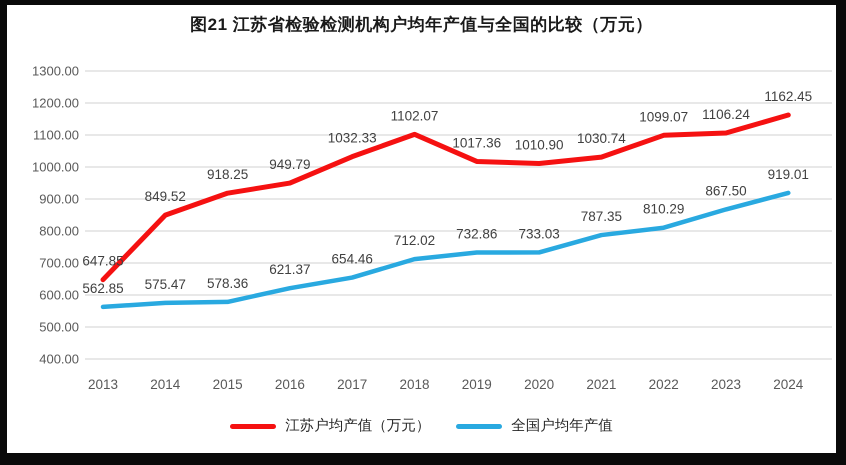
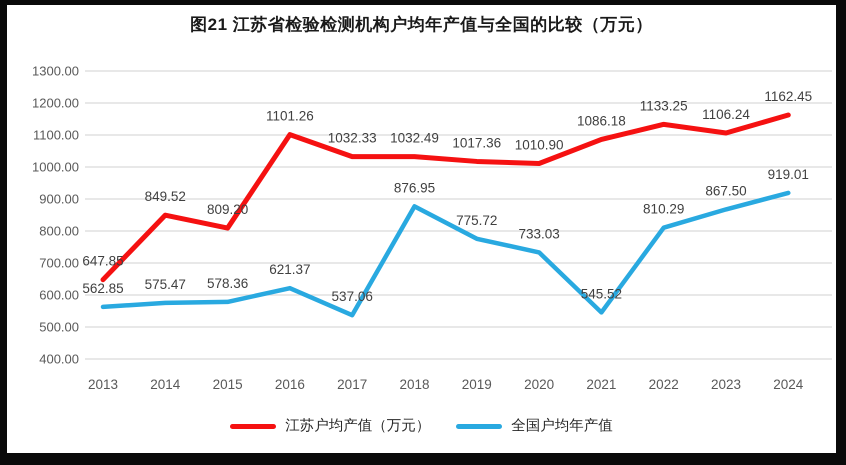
江苏户均产值（万元）/2015: 918.25 -> 809.20
江苏户均产值（万元）/2016: 949.79 -> 1101.26
全国户均年产值/2017: 654.46 -> 537.06
江苏户均产值（万元）/2018: 1102.07 -> 1032.49
全国户均年产值/2018: 712.02 -> 876.95
全国户均年产值/2019: 732.86 -> 775.72
江苏户均产值（万元）/2021: 1030.74 -> 1086.18
全国户均年产值/2021: 787.35 -> 545.52
江苏户均产值（万元）/2022: 1099.07 -> 1133.25
